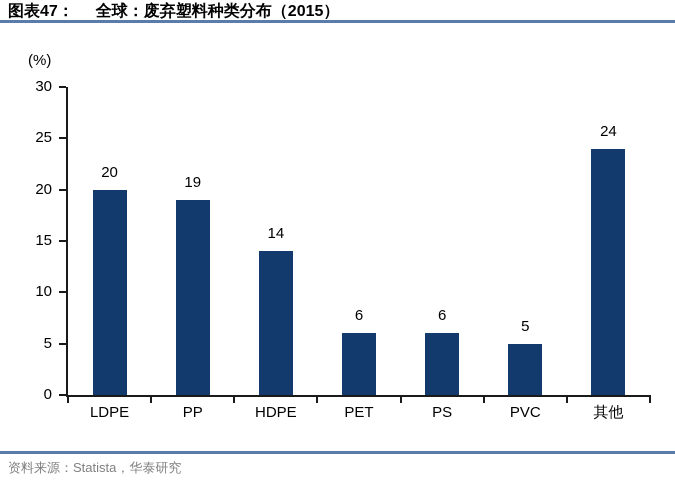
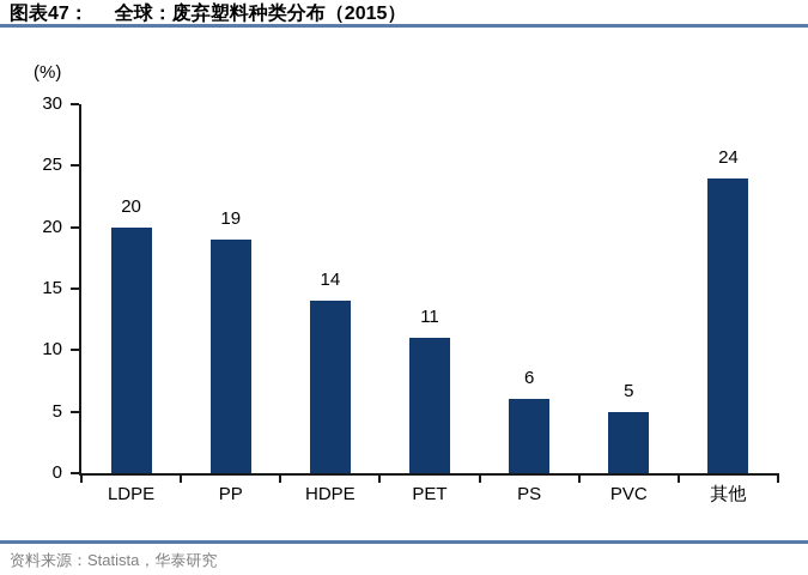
PET: 6 -> 11
